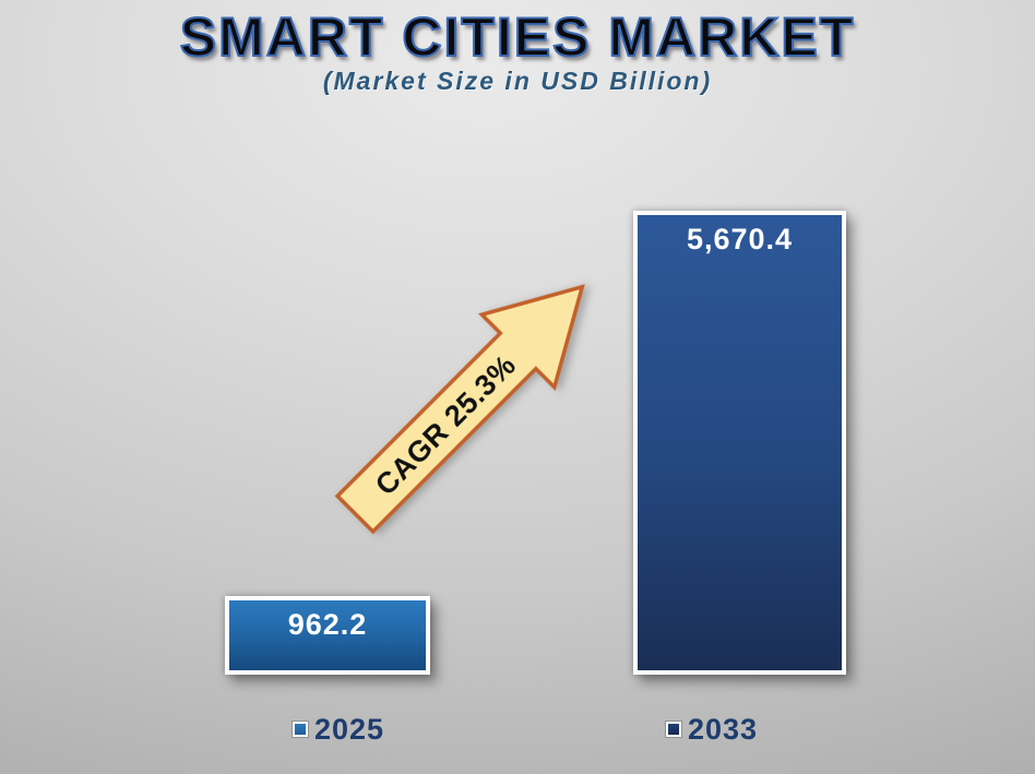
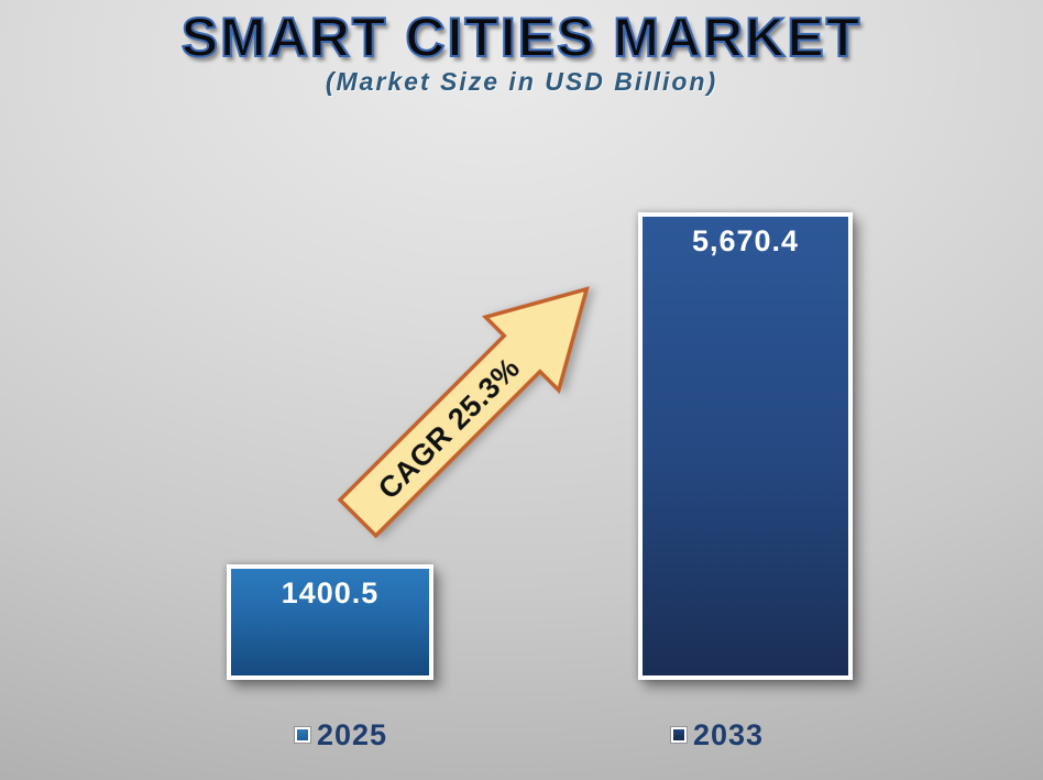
2025: 962.2 -> 1400.5
